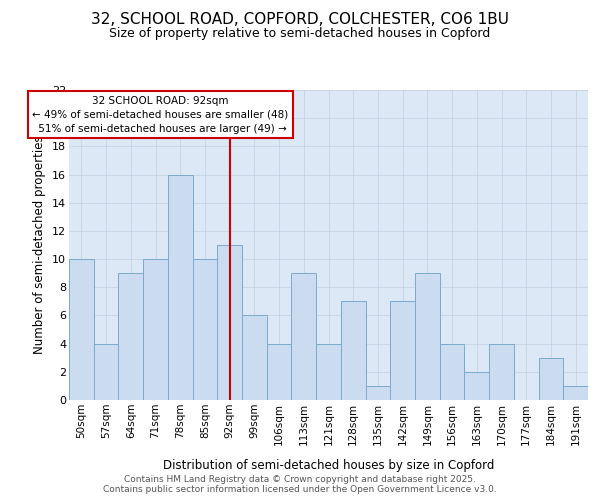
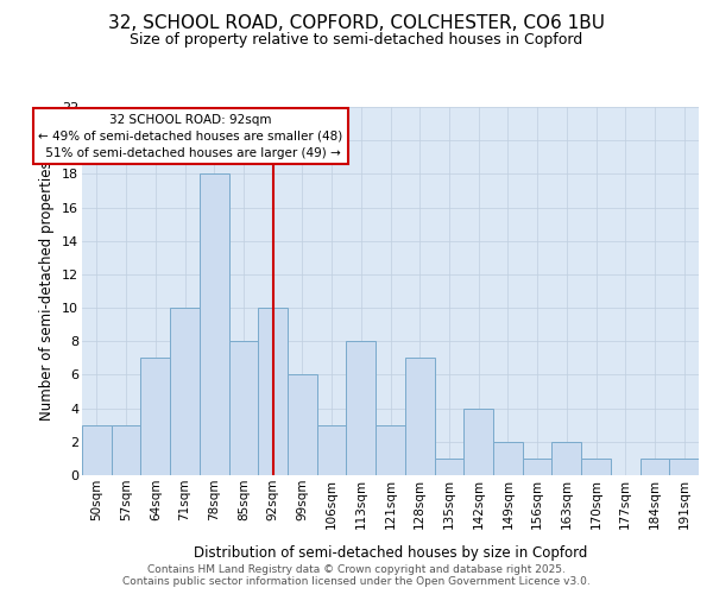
50sqm: 10 -> 3
57sqm: 4 -> 3
64sqm: 9 -> 7
78sqm: 16 -> 18
85sqm: 10 -> 8
92sqm: 11 -> 10
106sqm: 4 -> 3
113sqm: 9 -> 8
121sqm: 4 -> 3
142sqm: 7 -> 4
149sqm: 9 -> 2
156sqm: 4 -> 1
170sqm: 4 -> 1
184sqm: 3 -> 1
